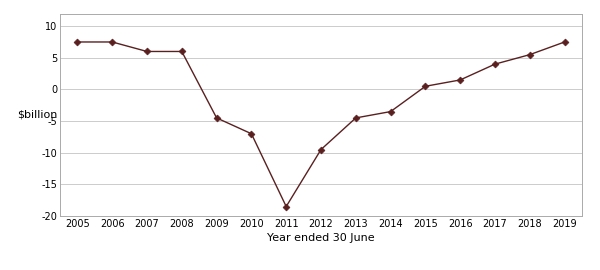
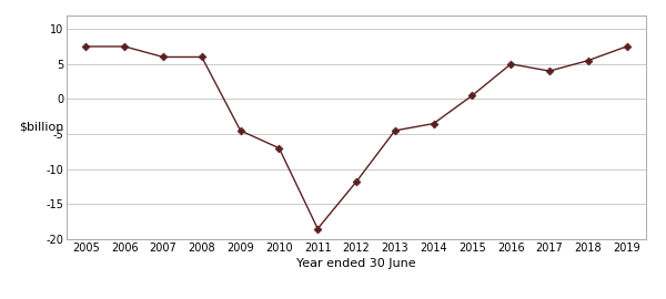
2012: -9.5 -> -11.8
2016: 1.5 -> 5.0
